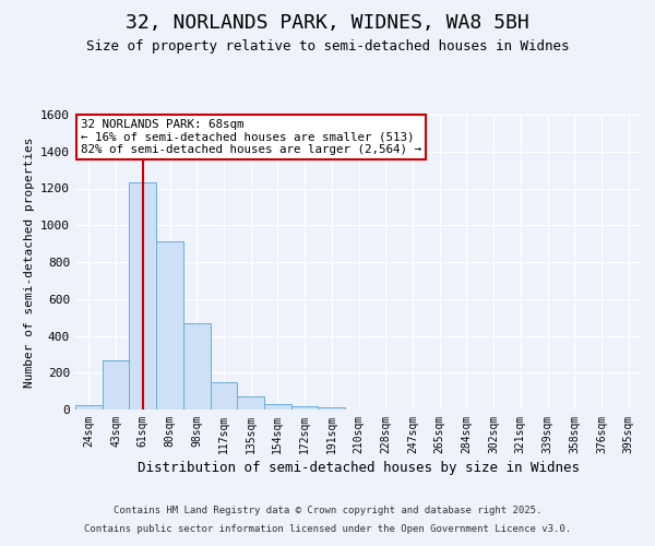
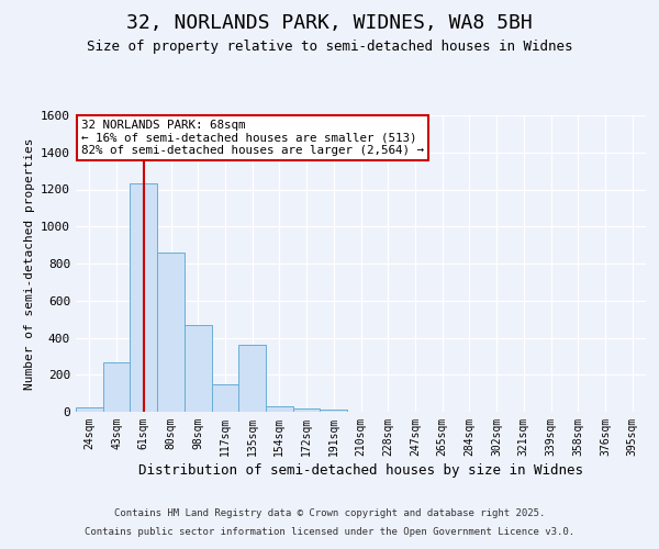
80sqm: 910 -> 860
135sqm: 70 -> 360
